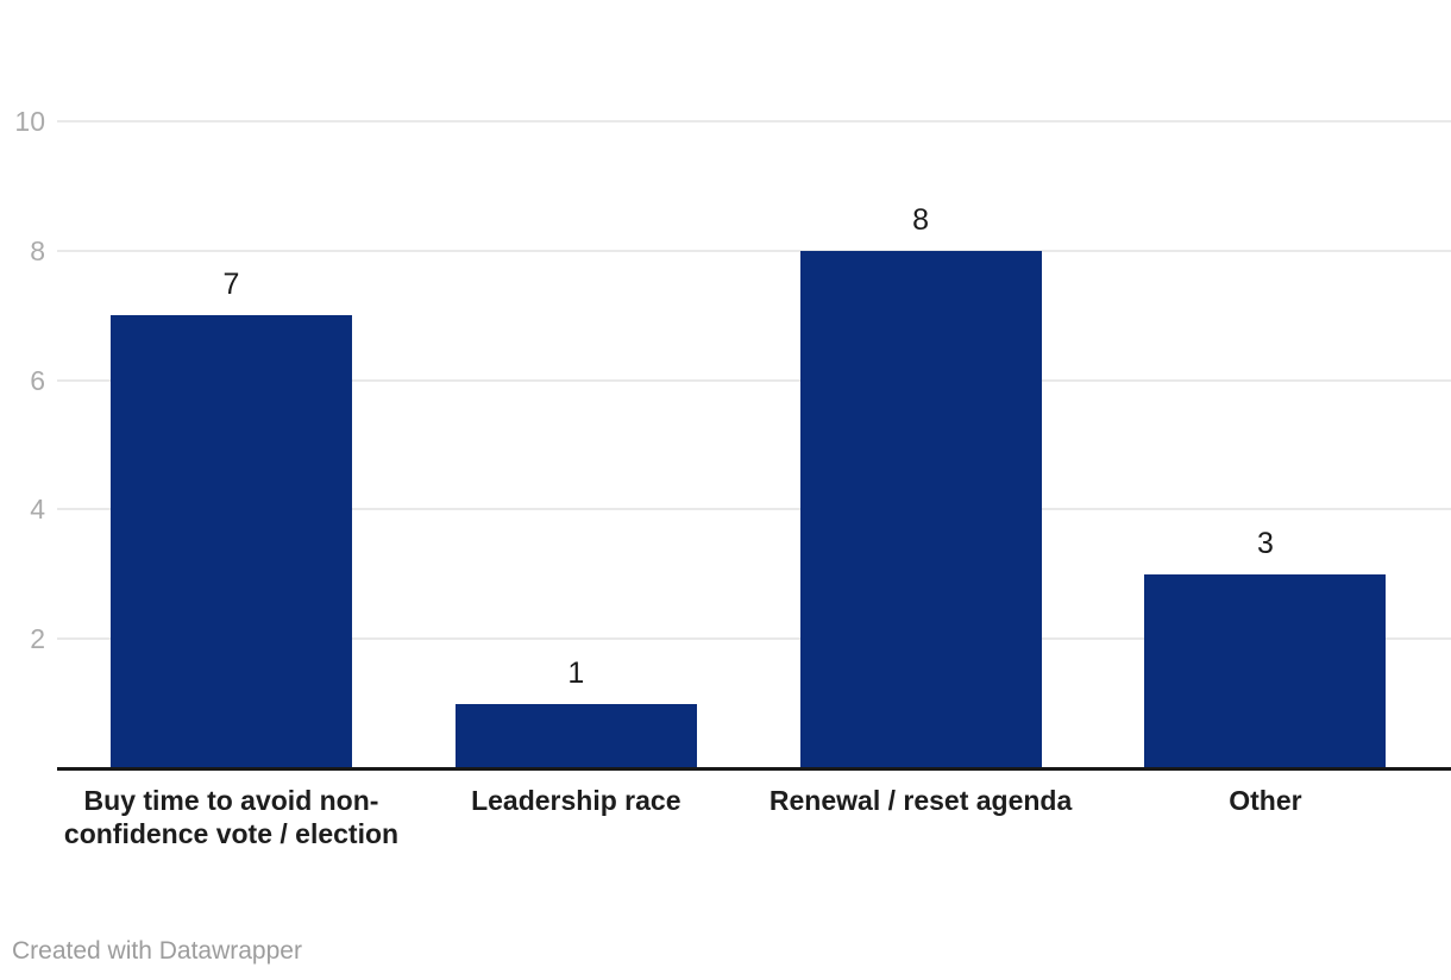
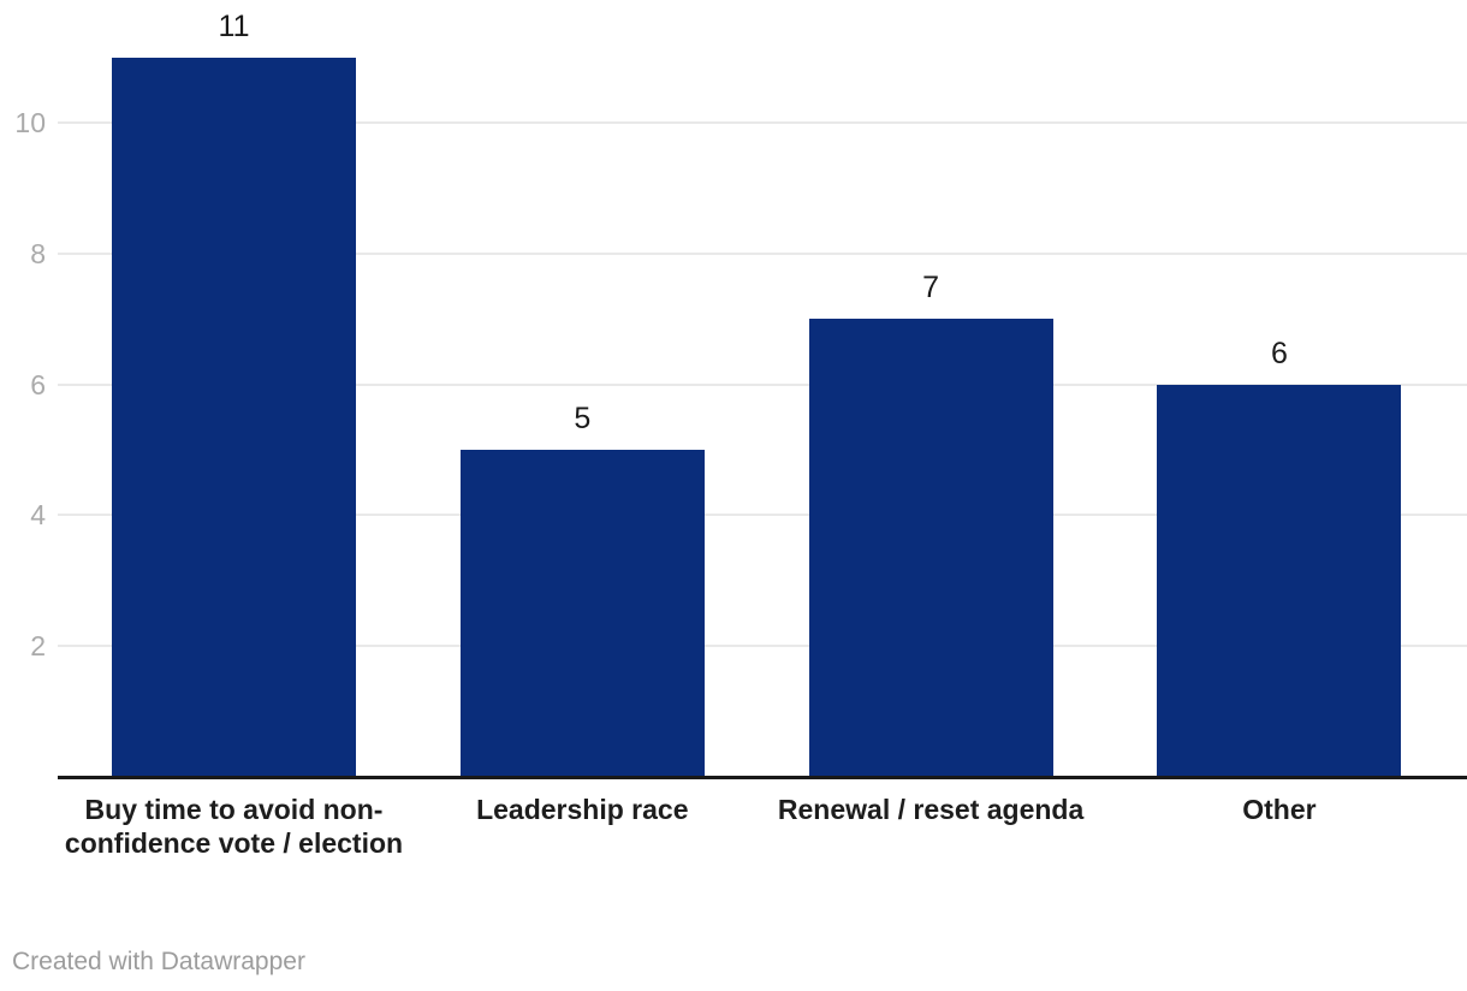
Buy time to avoid non-confidence vote / election: 7 -> 11
Leadership race: 1 -> 5
Renewal / reset agenda: 8 -> 7
Other: 3 -> 6
